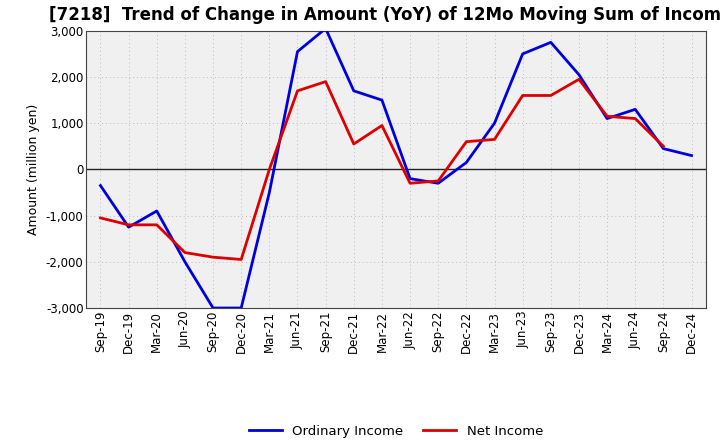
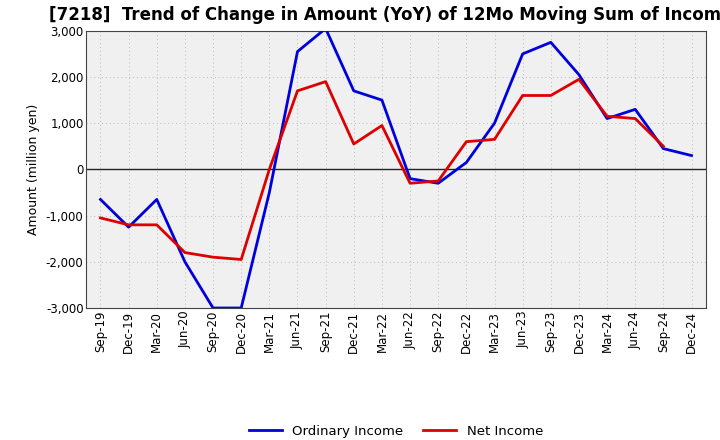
Ordinary Income/Sep-19: -350 -> -650
Ordinary Income/Mar-20: -900 -> -650
